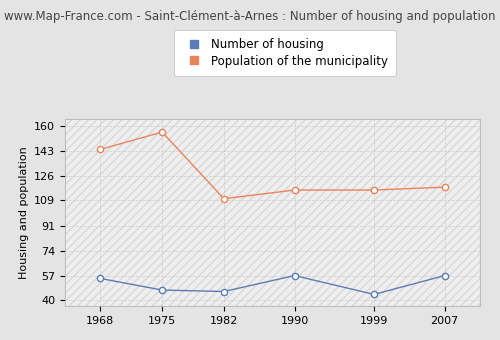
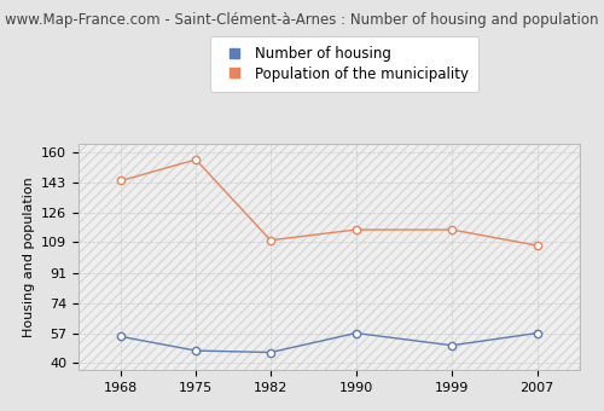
Number of housing/1999: 44 -> 50
Population of the municipality/2007: 118 -> 107
